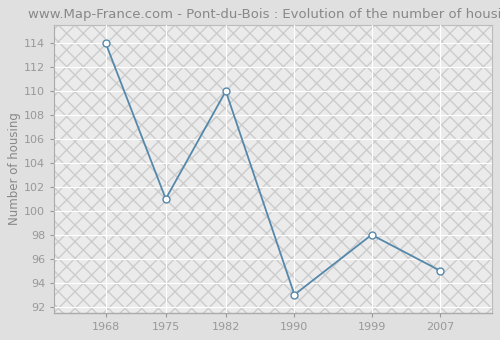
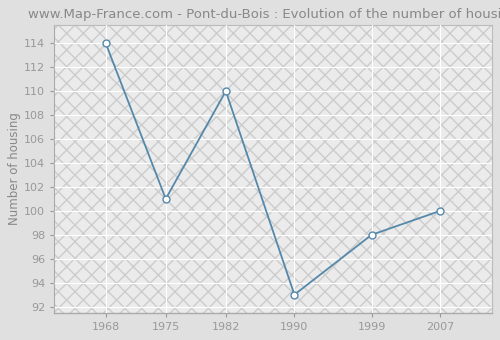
2007: 95 -> 100
